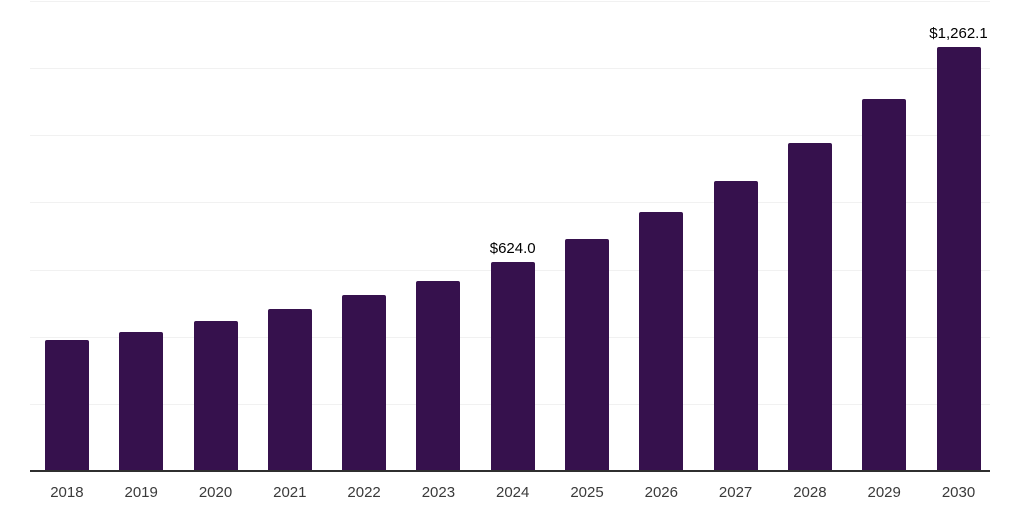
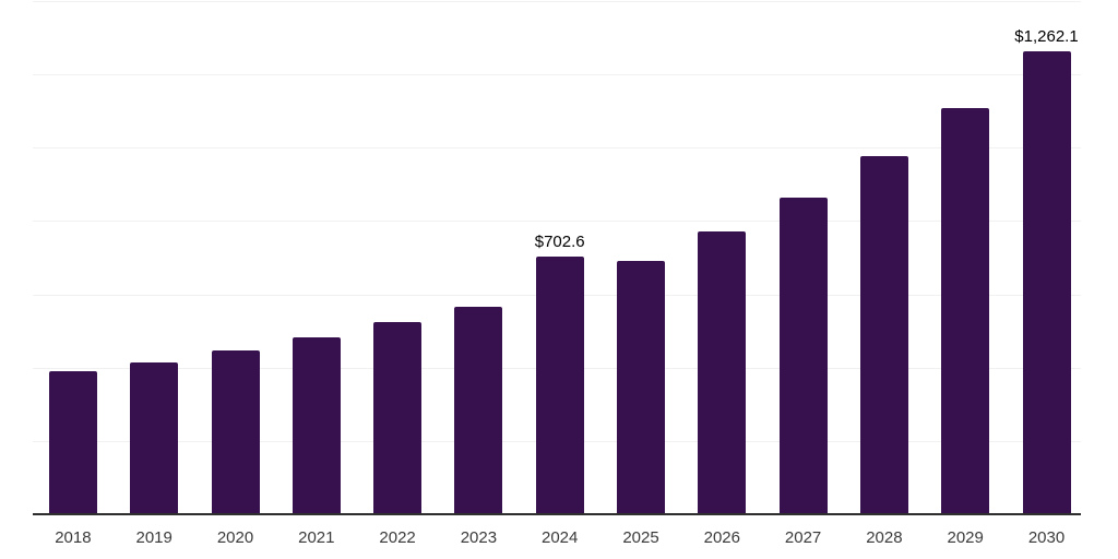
2024: $624.0 -> $702.6
